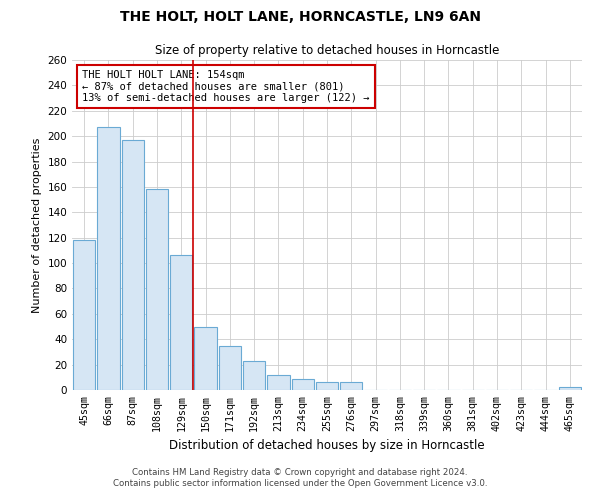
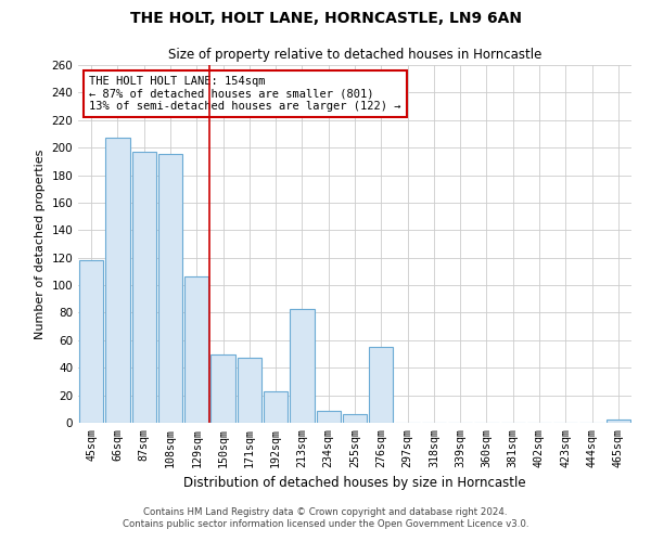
108sqm: 158 -> 195
171sqm: 35 -> 47
213sqm: 12 -> 83
276sqm: 6 -> 55
